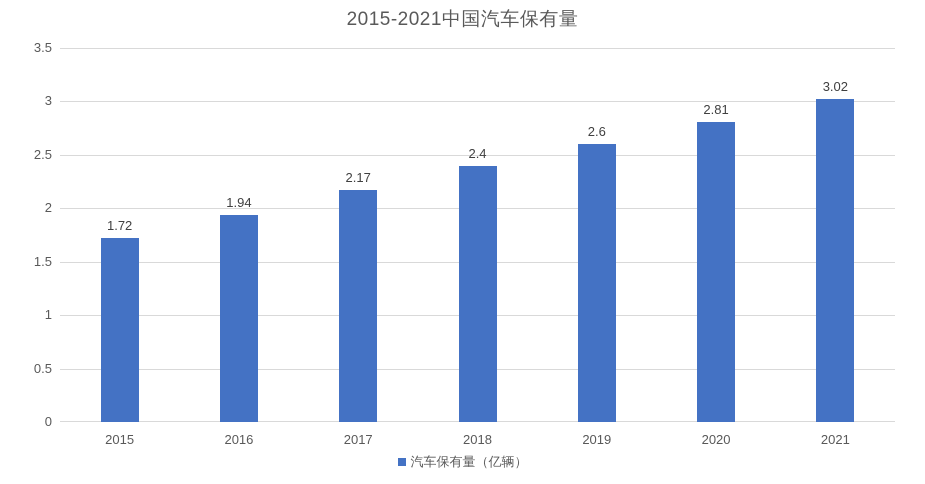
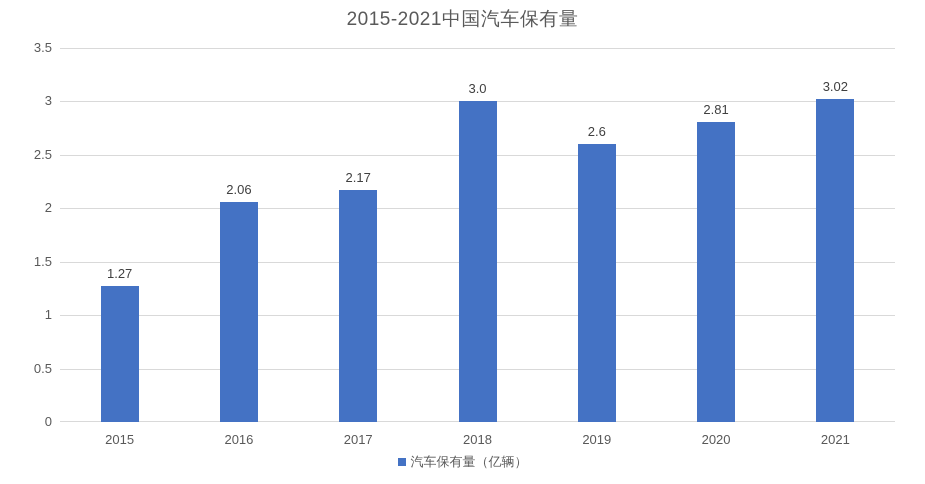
2015: 1.72 -> 1.27
2016: 1.94 -> 2.06
2018: 2.4 -> 3.0
